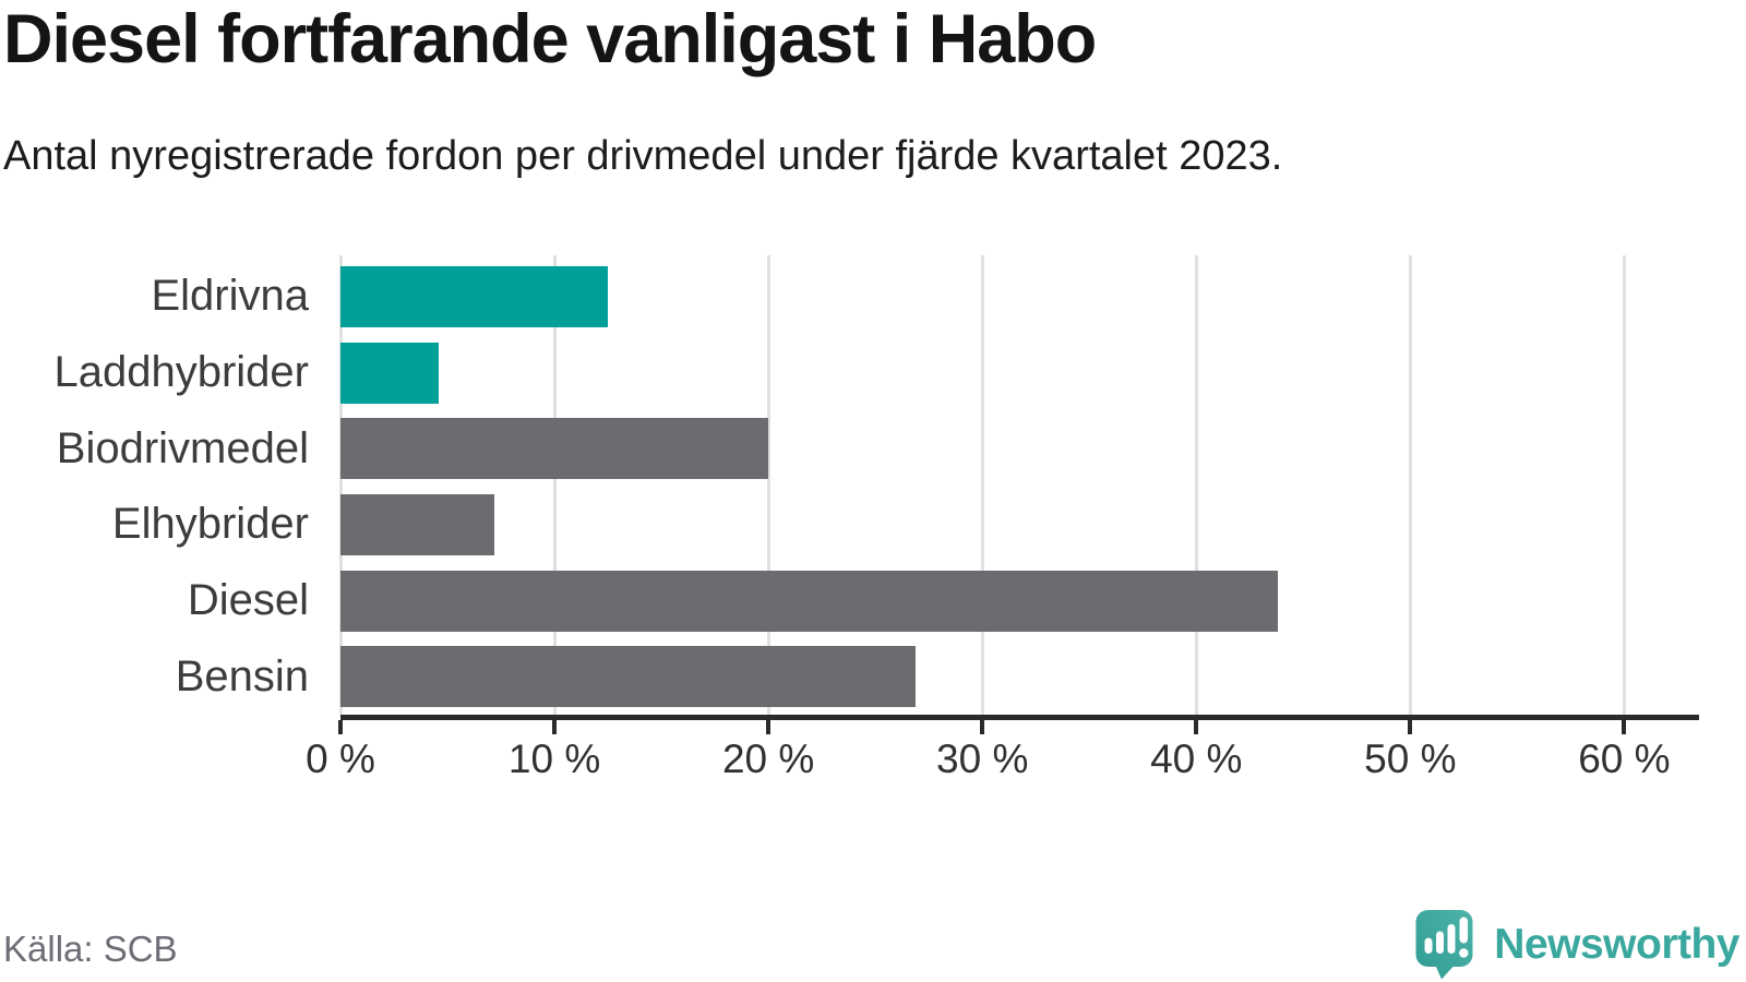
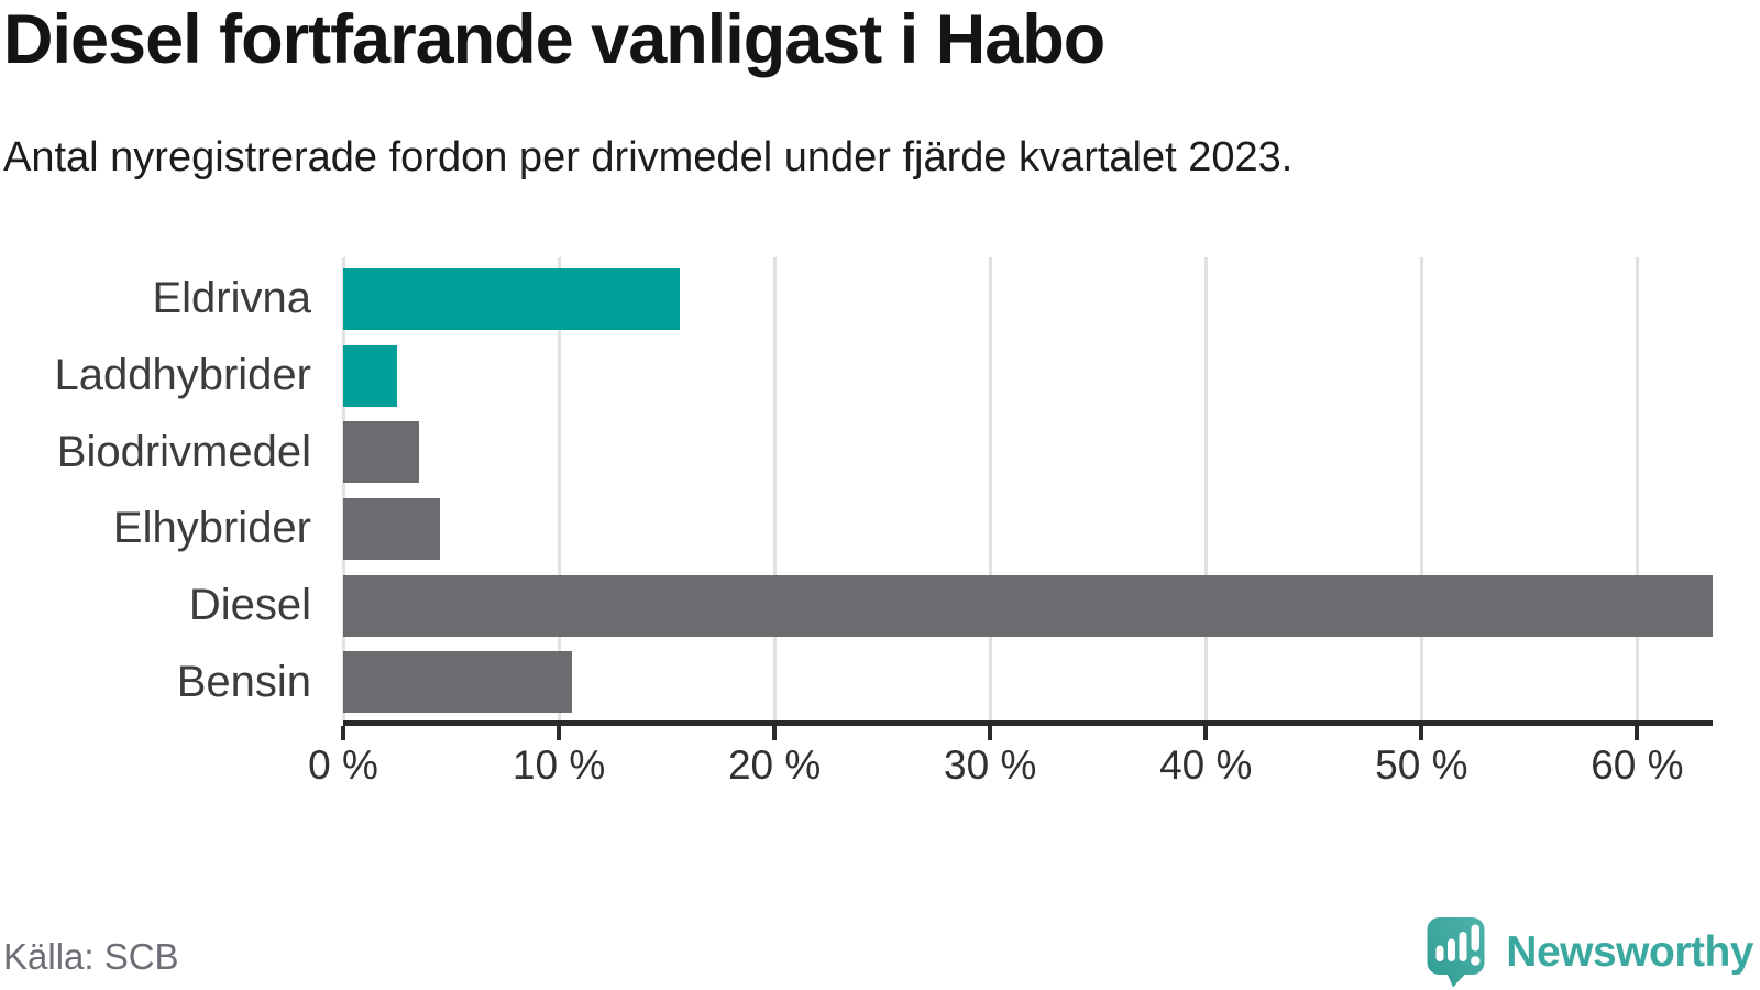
Eldrivna: 12.5% -> 15.6%
Laddhybrider: 4.6% -> 2.5%
Biodrivmedel: 20.0% -> 3.5%
Elhybrider: 7.2% -> 4.5%
Diesel: 43.8% -> 63.5%
Bensin: 26.9% -> 10.6%
